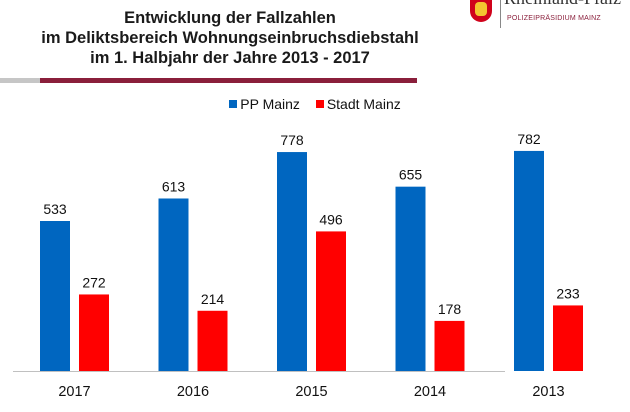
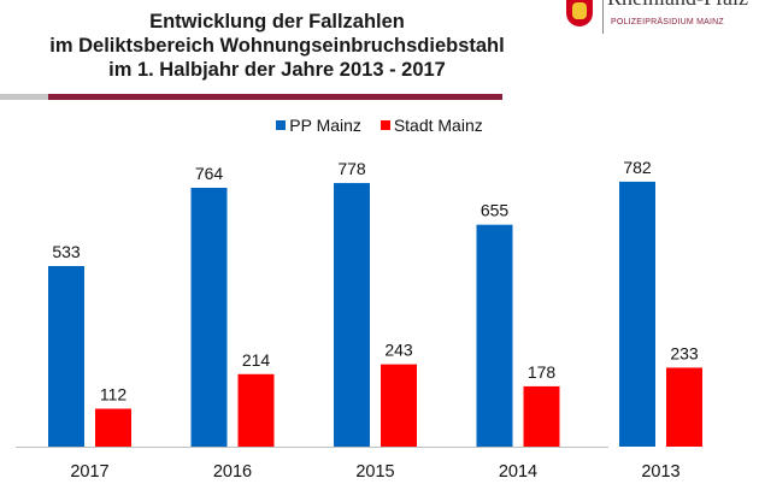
Stadt Mainz/2017: 272 -> 112
PP Mainz/2016: 613 -> 764
Stadt Mainz/2015: 496 -> 243
